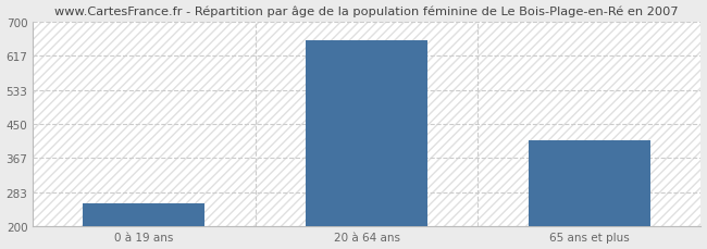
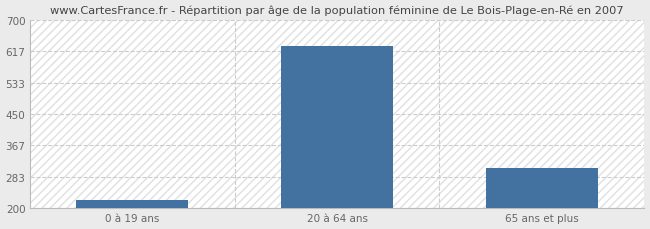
0 à 19 ans: 255 -> 222
20 à 64 ans: 655 -> 631
65 ans et plus: 410 -> 305
